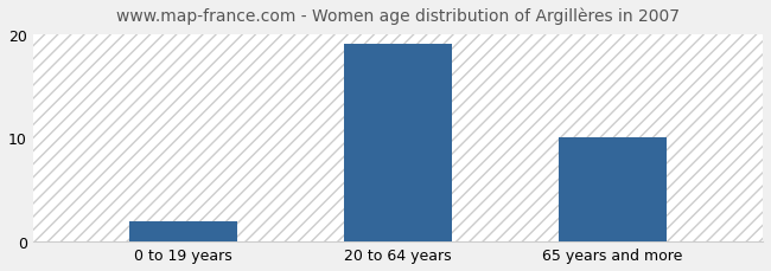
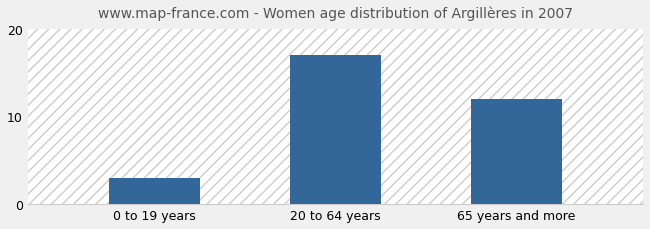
0 to 19 years: 2 -> 3
20 to 64 years: 19 -> 17
65 years and more: 10 -> 12
